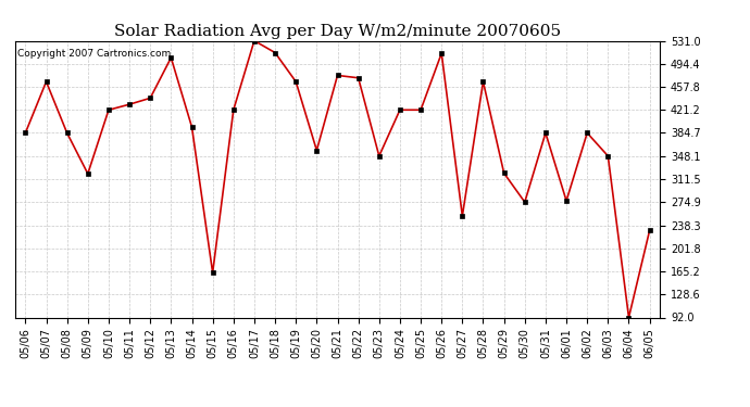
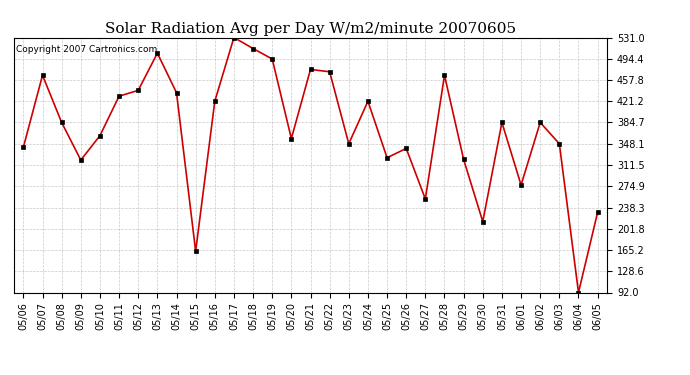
05/06: 385 -> 342
05/10: 421 -> 362
05/14: 394 -> 436
05/19: 466 -> 494
05/25: 421 -> 324
05/26: 511 -> 340
05/30: 275 -> 214
